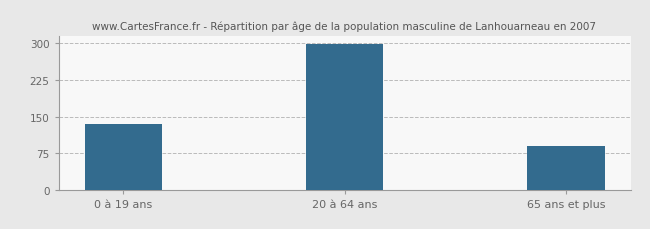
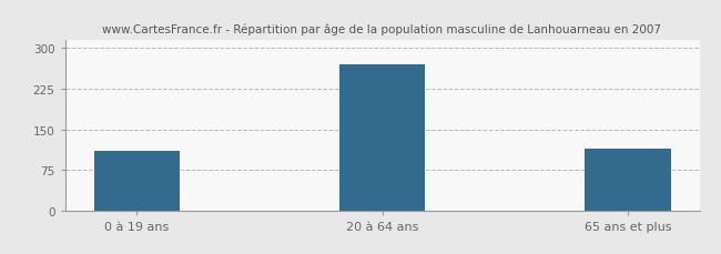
0 à 19 ans: 135 -> 110
20 à 64 ans: 298 -> 270
65 ans et plus: 90 -> 115
